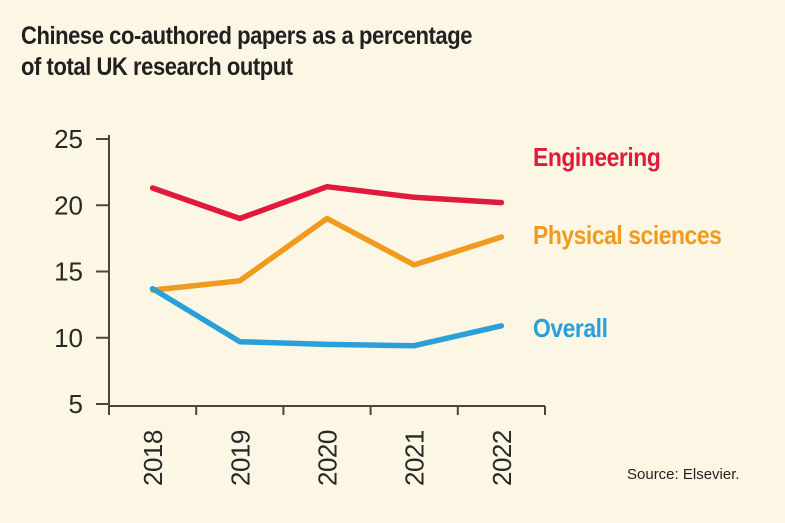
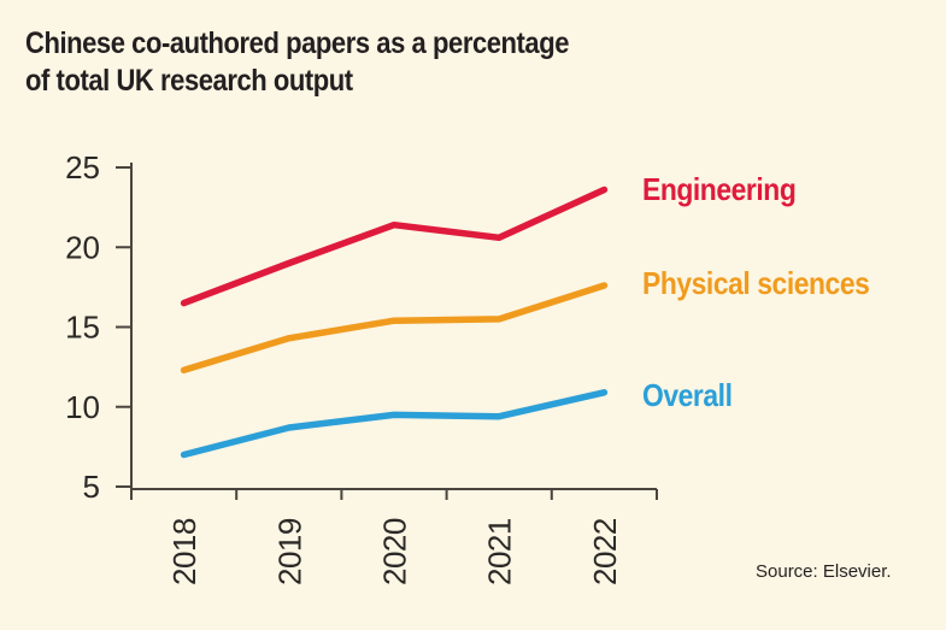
Engineering/2018: 21.3 -> 16.5
Physical sciences/2018: 13.6 -> 12.3
Overall/2018: 13.7 -> 7.0
Overall/2019: 9.7 -> 8.7
Physical sciences/2020: 19.0 -> 15.4
Engineering/2022: 20.2 -> 23.6
